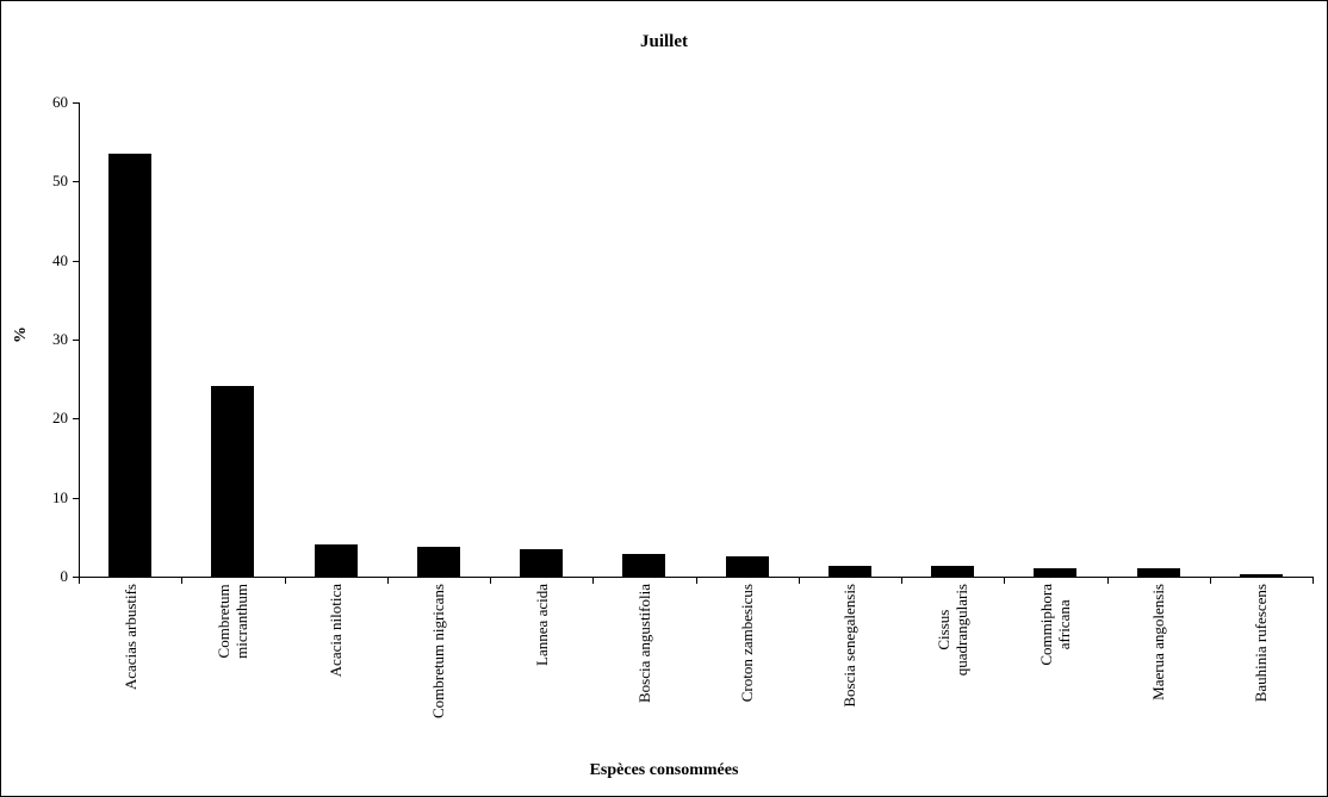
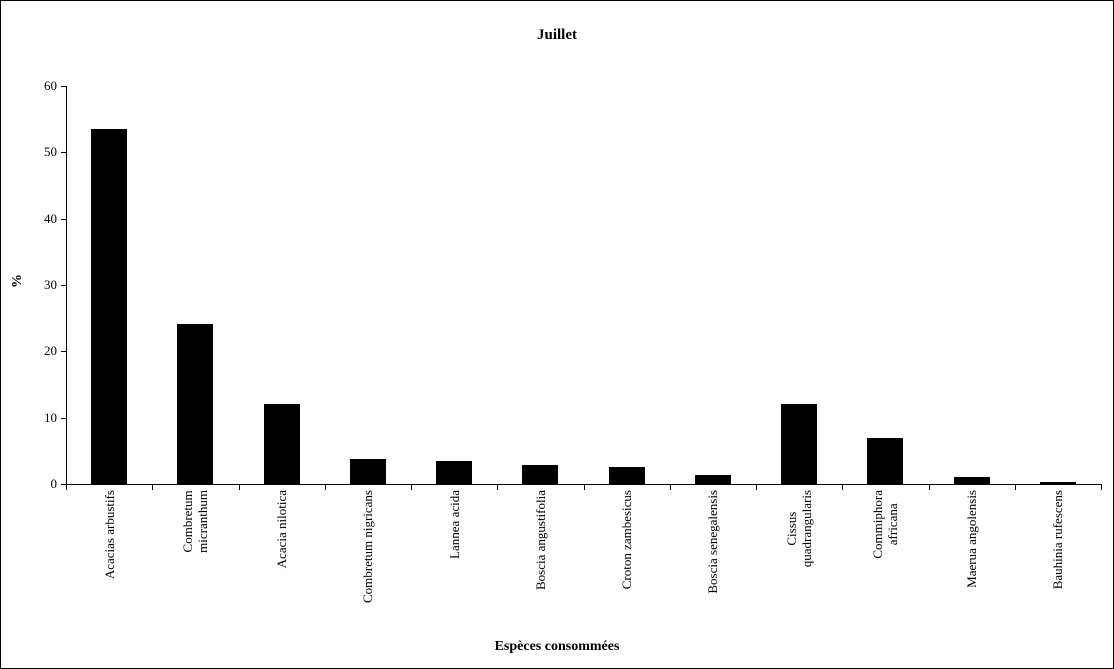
Acacia nilotica: 4 -> 12
Cissus quadrangularis: 1 -> 12
Commiphora africana: 1 -> 7
